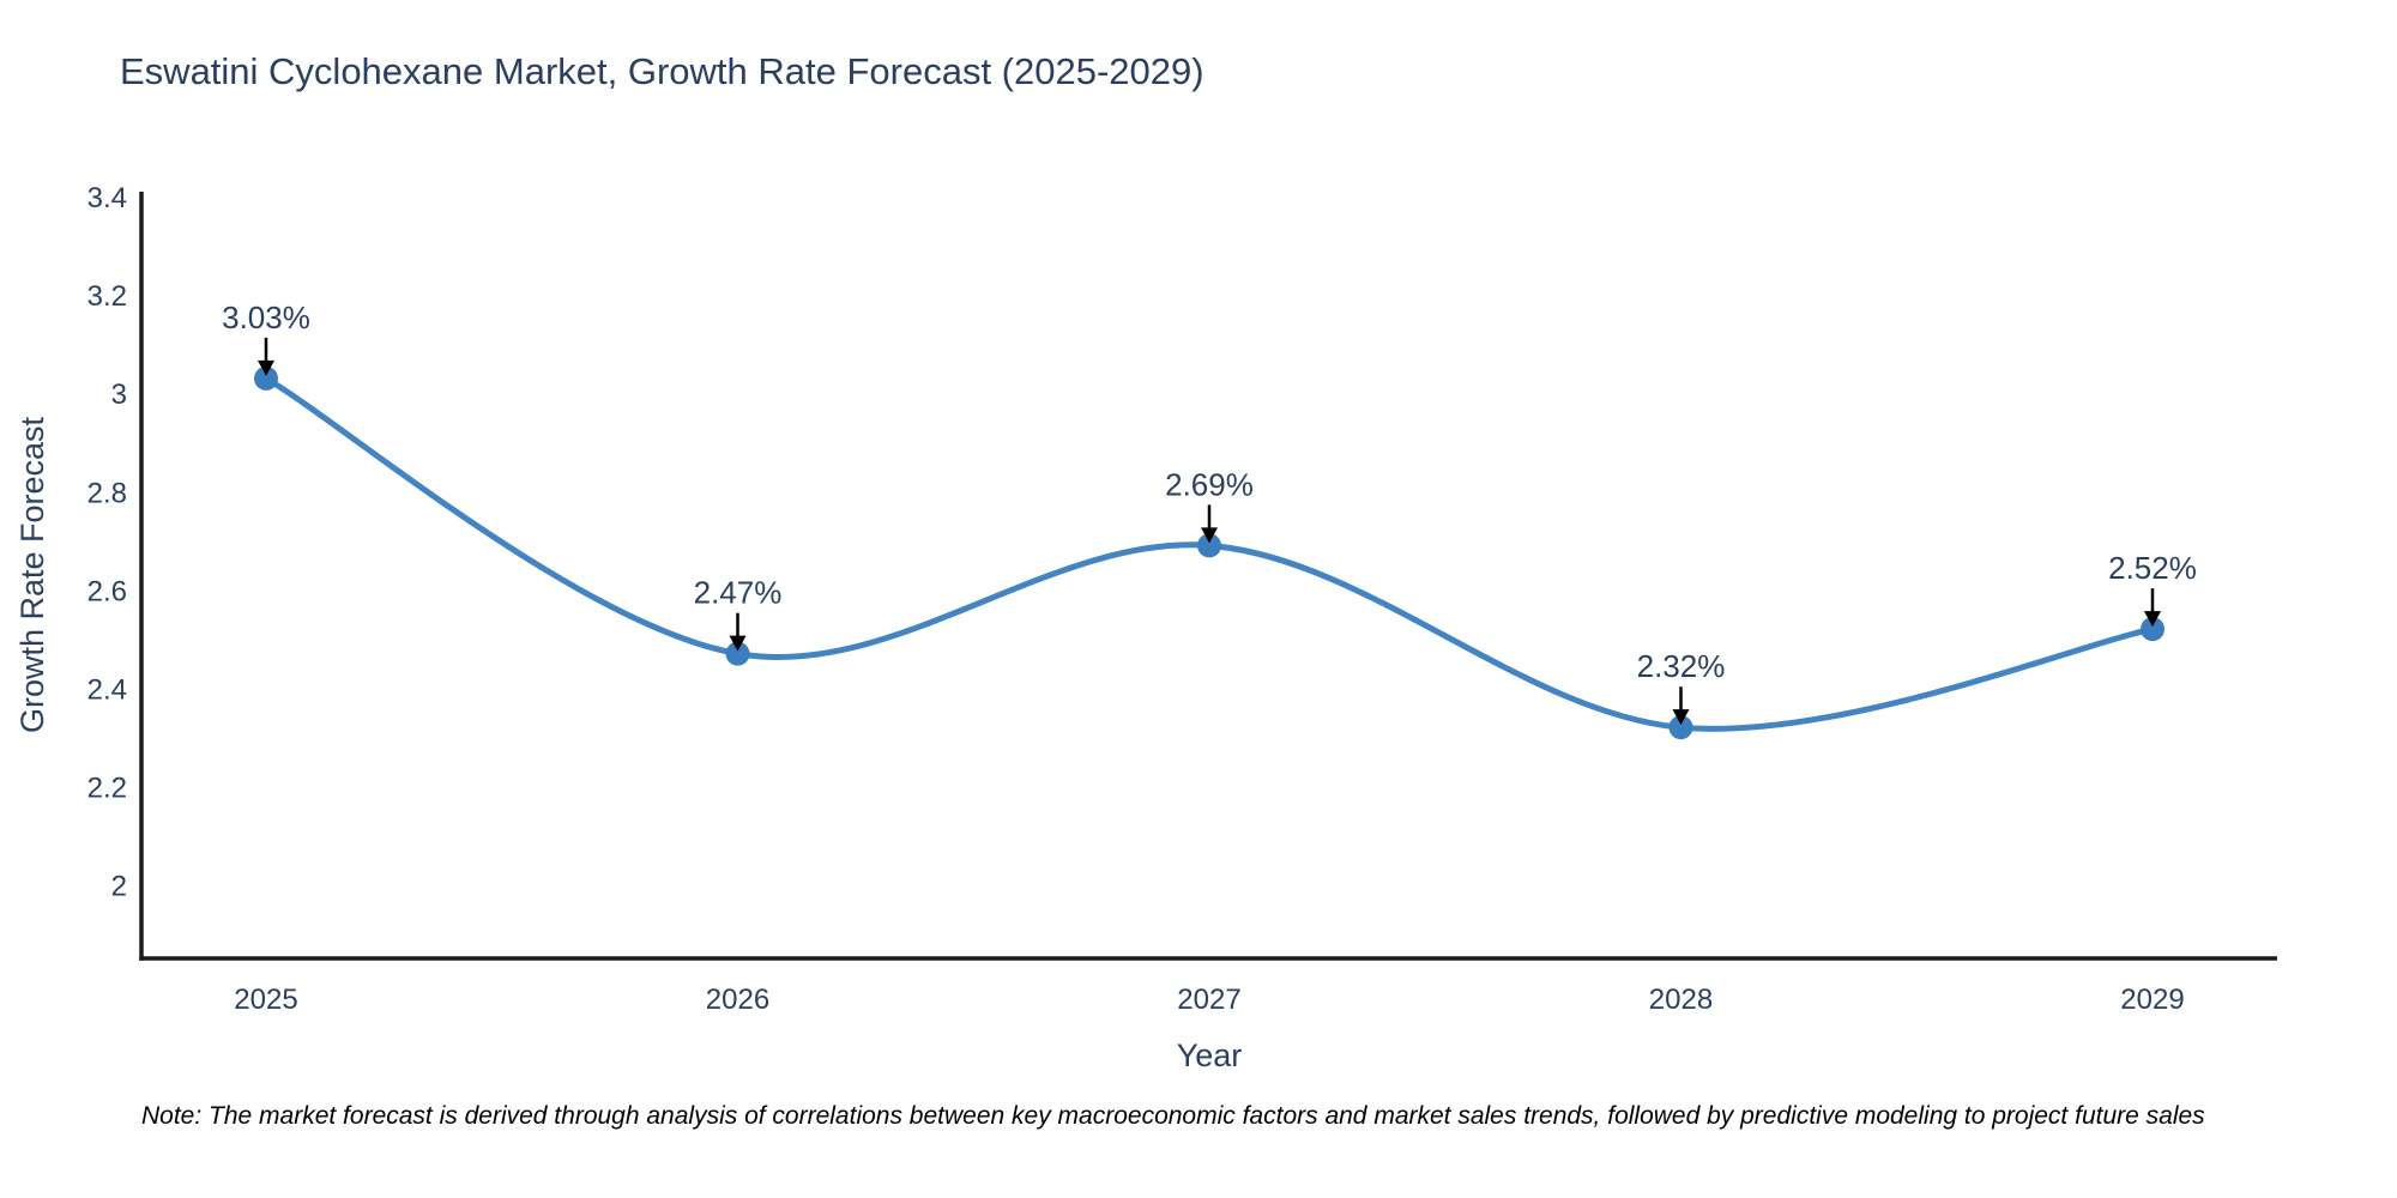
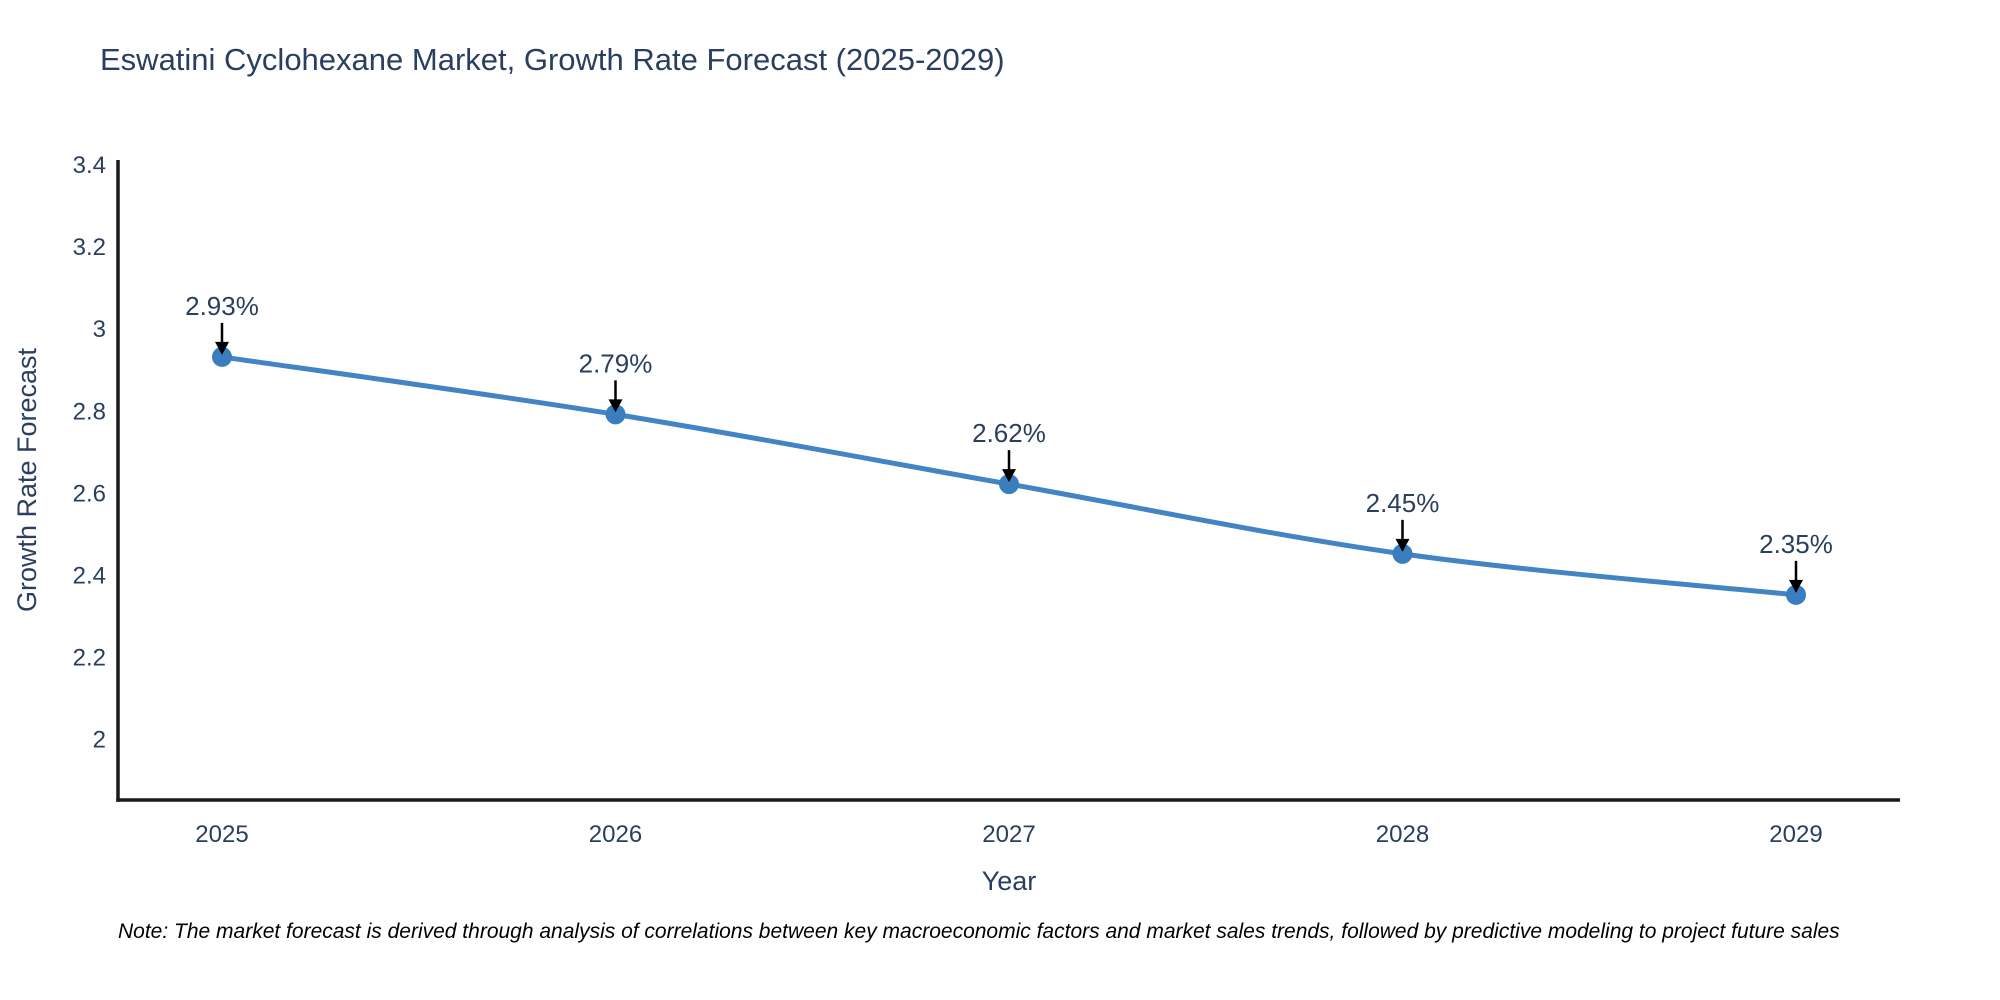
2025: 3.03% -> 2.93%
2026: 2.47% -> 2.79%
2027: 2.69% -> 2.62%
2028: 2.32% -> 2.45%
2029: 2.52% -> 2.35%
